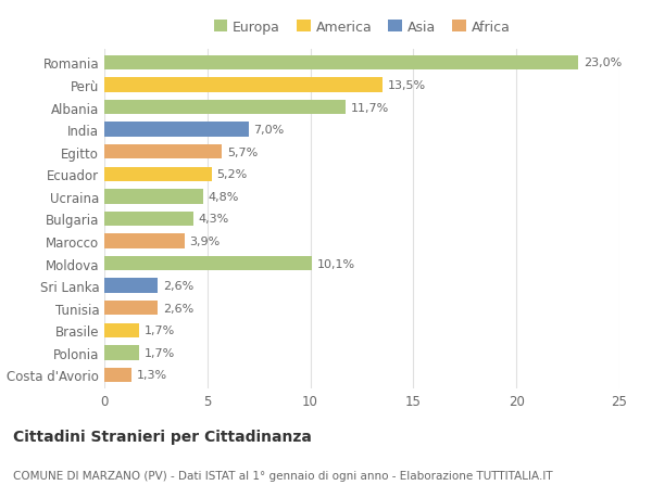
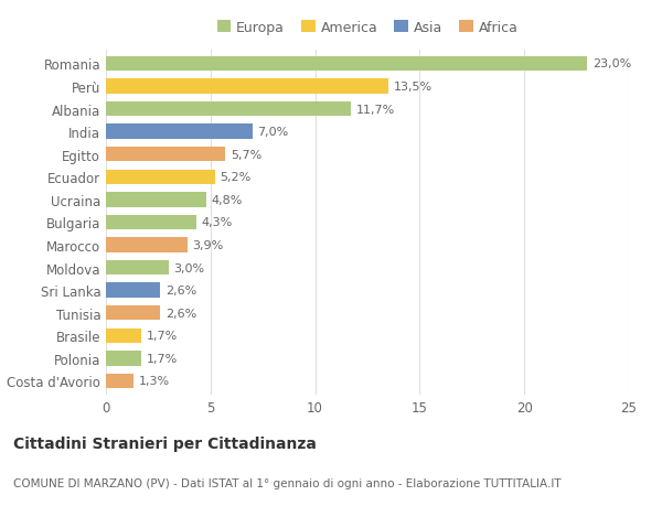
Moldova: 10,1% -> 3,0%
